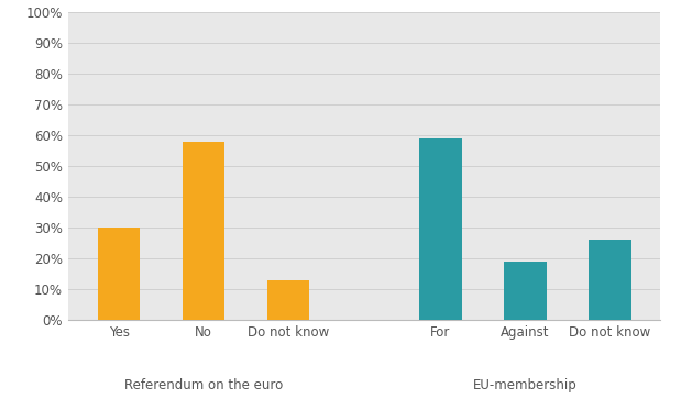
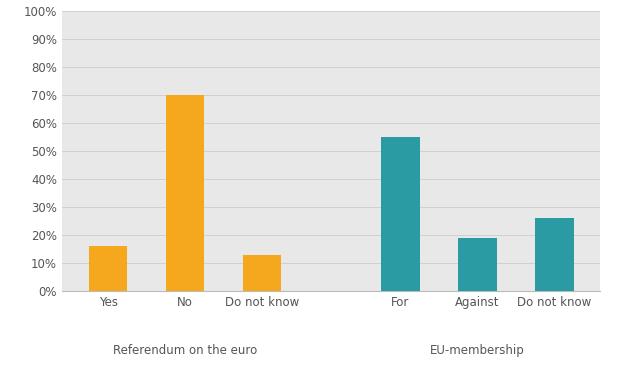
Yes: 30% -> 16%
No: 58% -> 70%
For: 59% -> 55%
